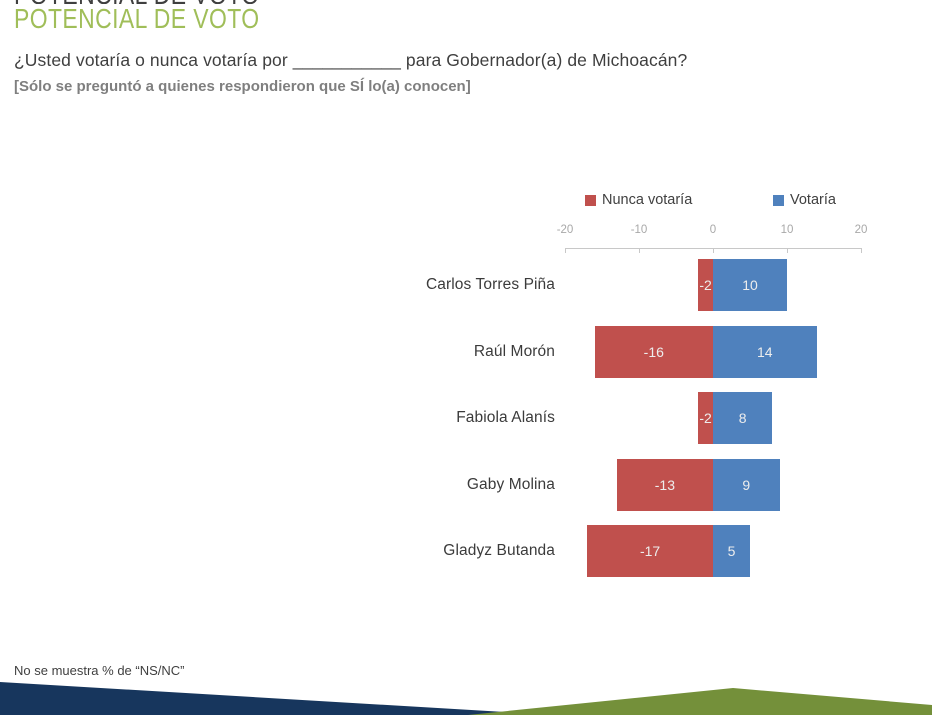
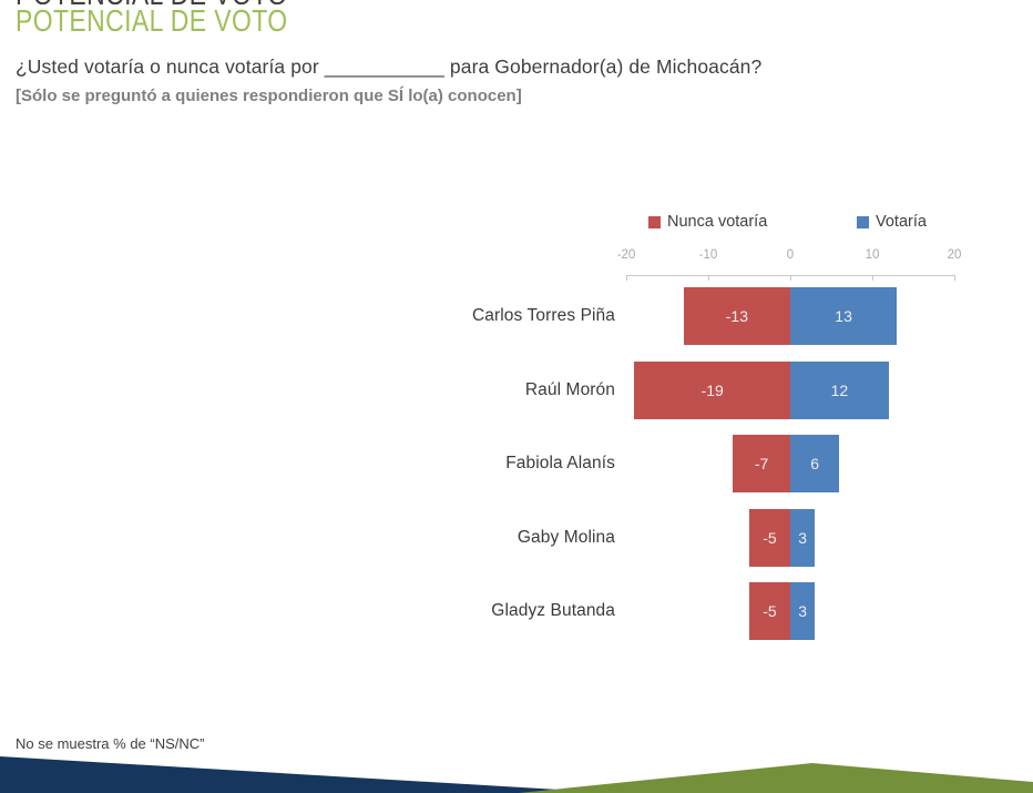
Nunca votaría/Carlos Torres Piña: -2 -> -13
Votaría/Carlos Torres Piña: 10 -> 13
Nunca votaría/Raúl Morón: -16 -> -19
Votaría/Raúl Morón: 14 -> 12
Nunca votaría/Fabiola Alanís: -2 -> -7
Votaría/Fabiola Alanís: 8 -> 6
Nunca votaría/Gaby Molina: -13 -> -5
Votaría/Gaby Molina: 9 -> 3
Nunca votaría/Gladyz Butanda: -17 -> -5
Votaría/Gladyz Butanda: 5 -> 3
